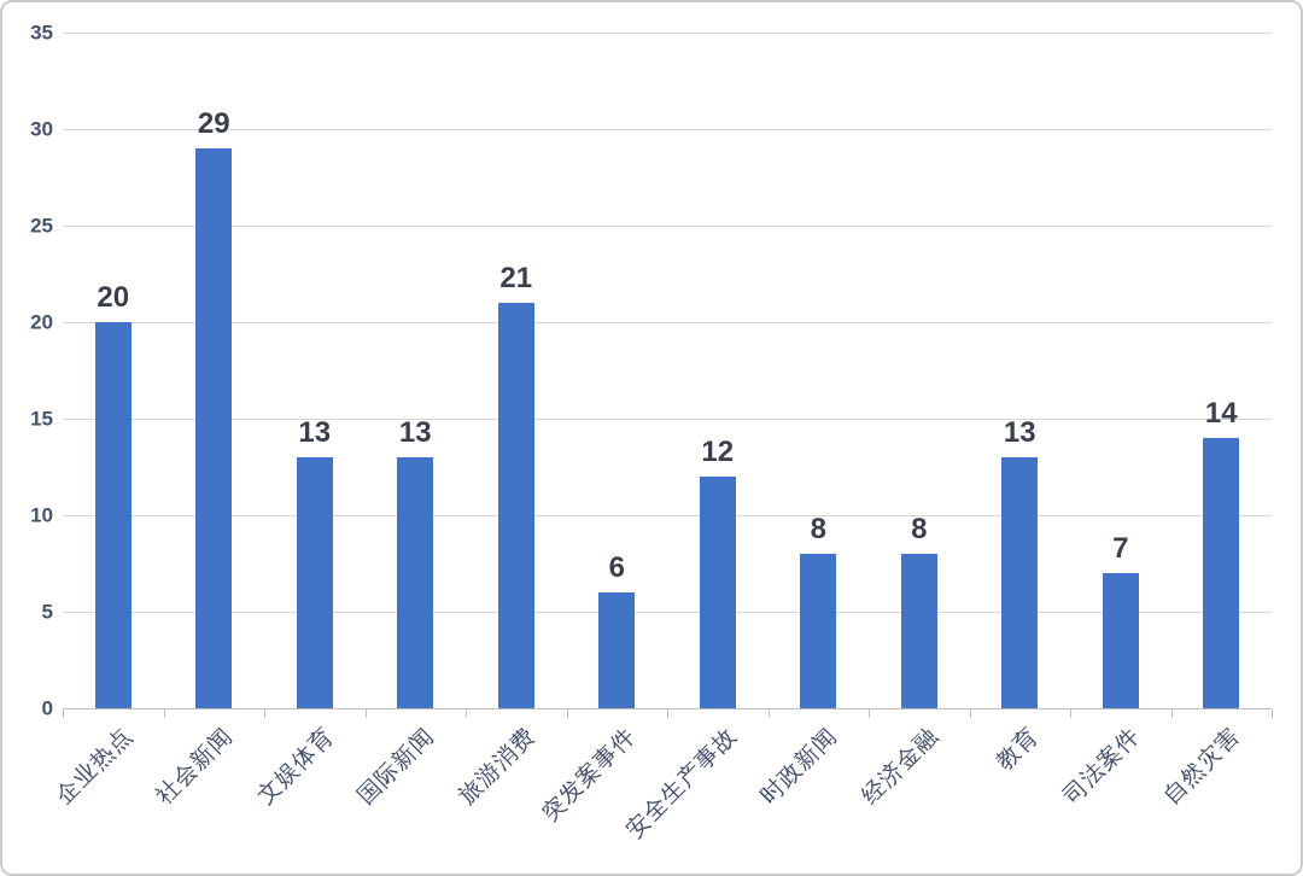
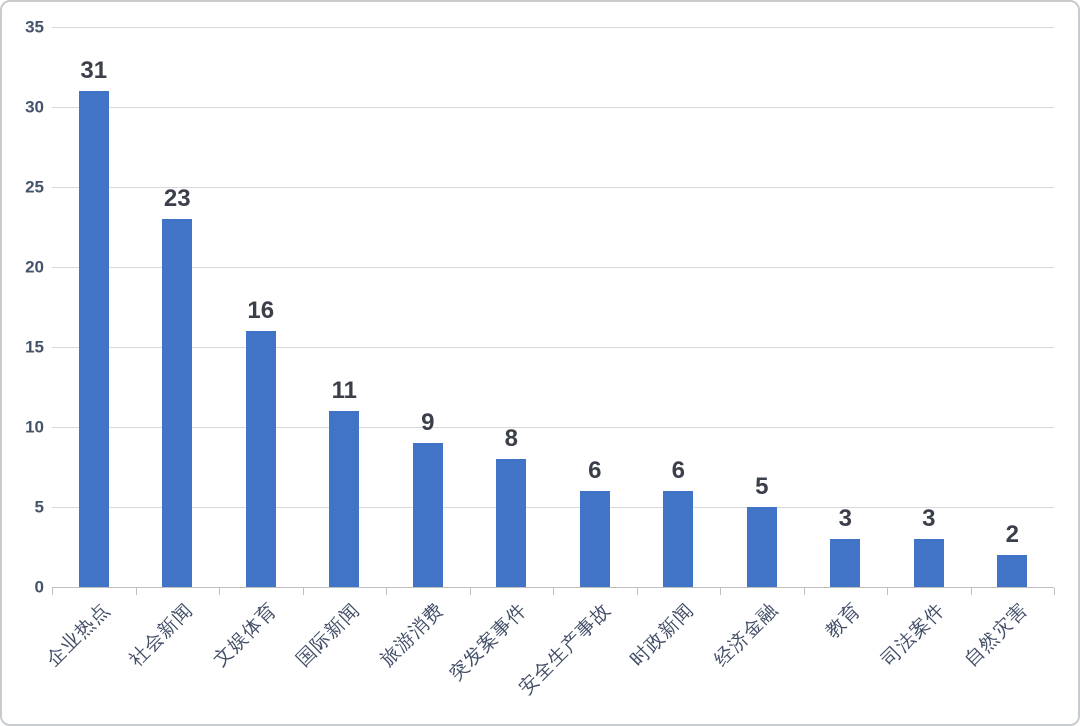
企业热点: 20 -> 31
社会新闻: 29 -> 23
文娱体育: 13 -> 16
国际新闻: 13 -> 11
旅游消费: 21 -> 9
突发案事件: 6 -> 8
安全生产事故: 12 -> 6
时政新闻: 8 -> 6
经济金融: 8 -> 5
教育: 13 -> 3
司法案件: 7 -> 3
自然灾害: 14 -> 2
